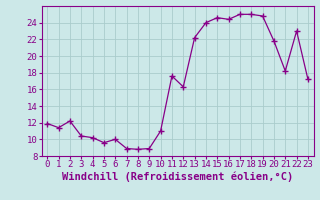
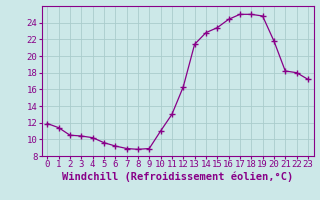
2: 12.2 -> 10.5
6: 10.0 -> 9.2
11: 17.6 -> 13.0
13: 22.2 -> 21.4
14: 24.0 -> 22.8
15: 24.6 -> 23.4
22: 23.0 -> 18.0
